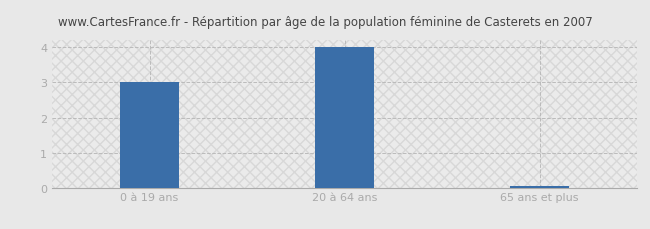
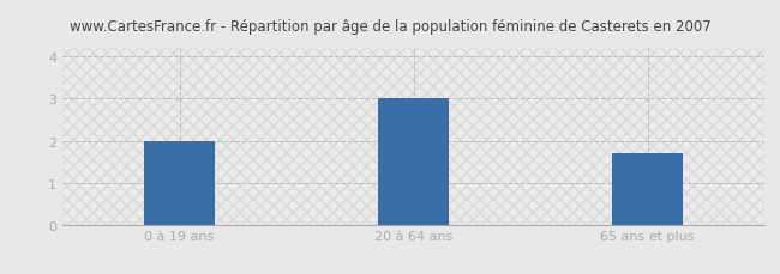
0 à 19 ans: 3.00 -> 2.00
20 à 64 ans: 4.00 -> 3.00
65 ans et plus: 0.05 -> 1.70
